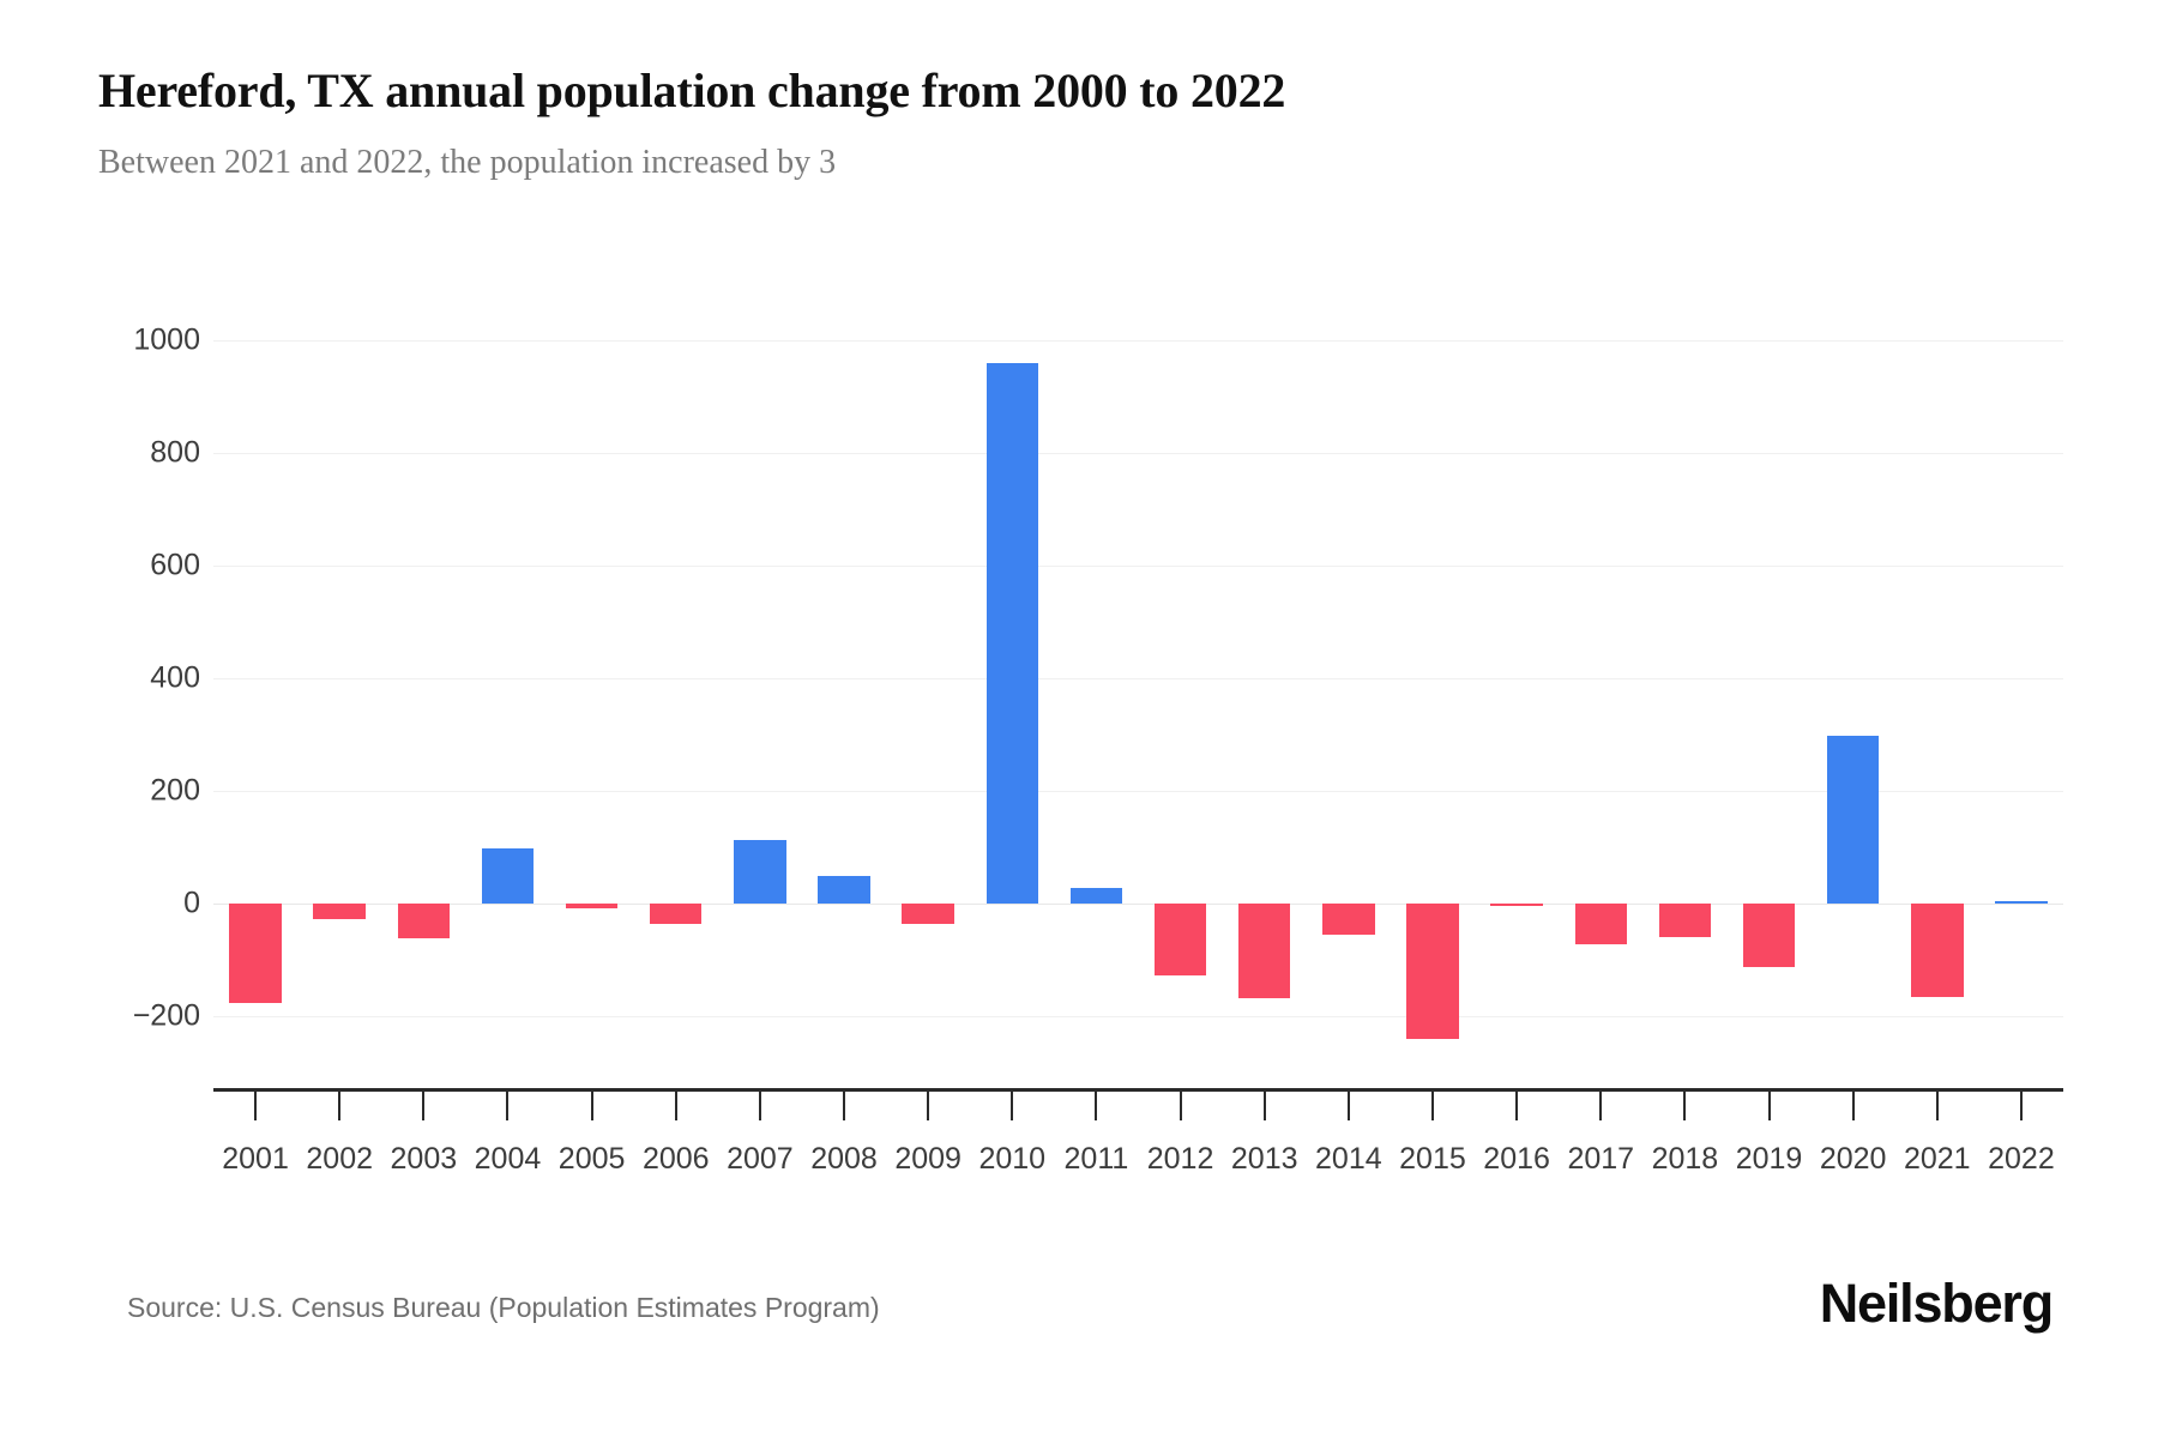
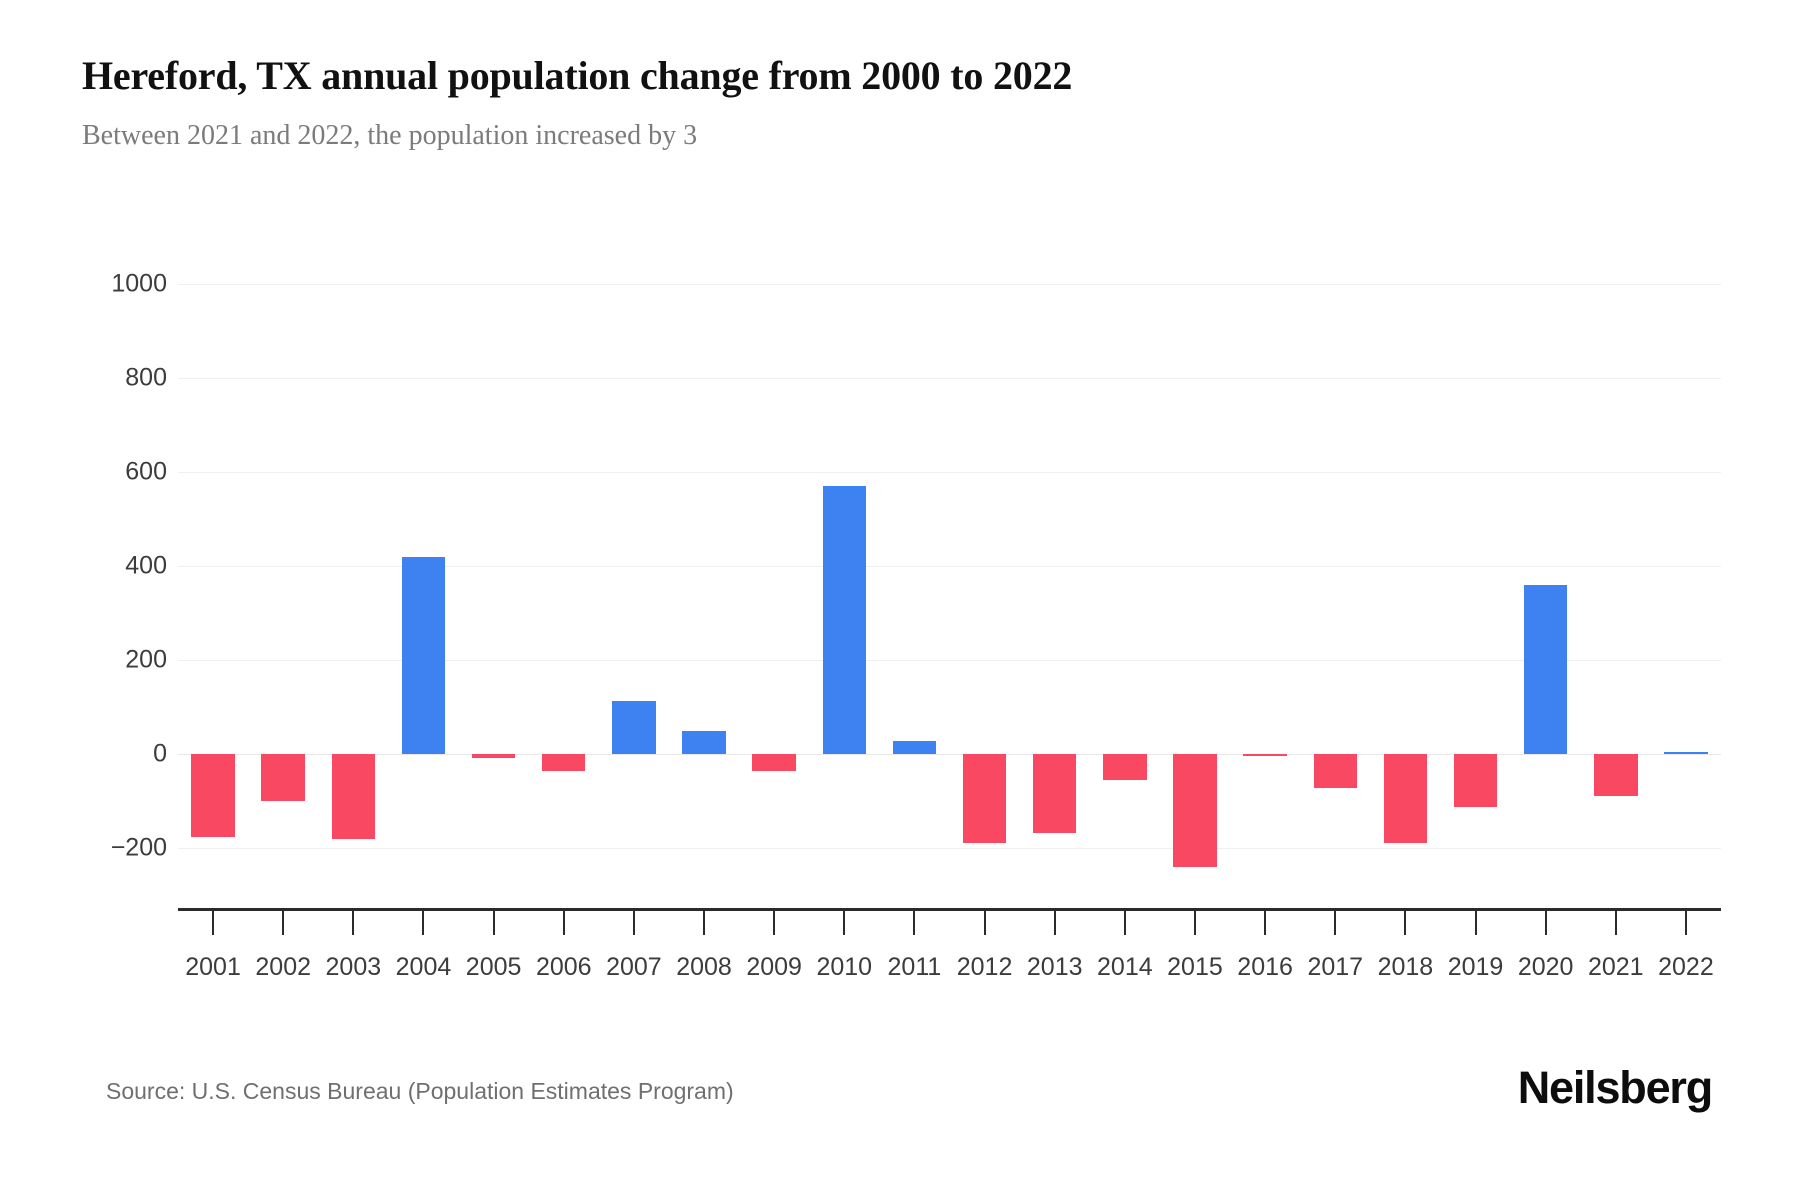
2002: -30 -> -100
2003: -60 -> -180
2004: 100 -> 420
2010: 960 -> 570
2012: -130 -> -190
2018: -60 -> -190
2020: 300 -> 360
2021: -170 -> -90
